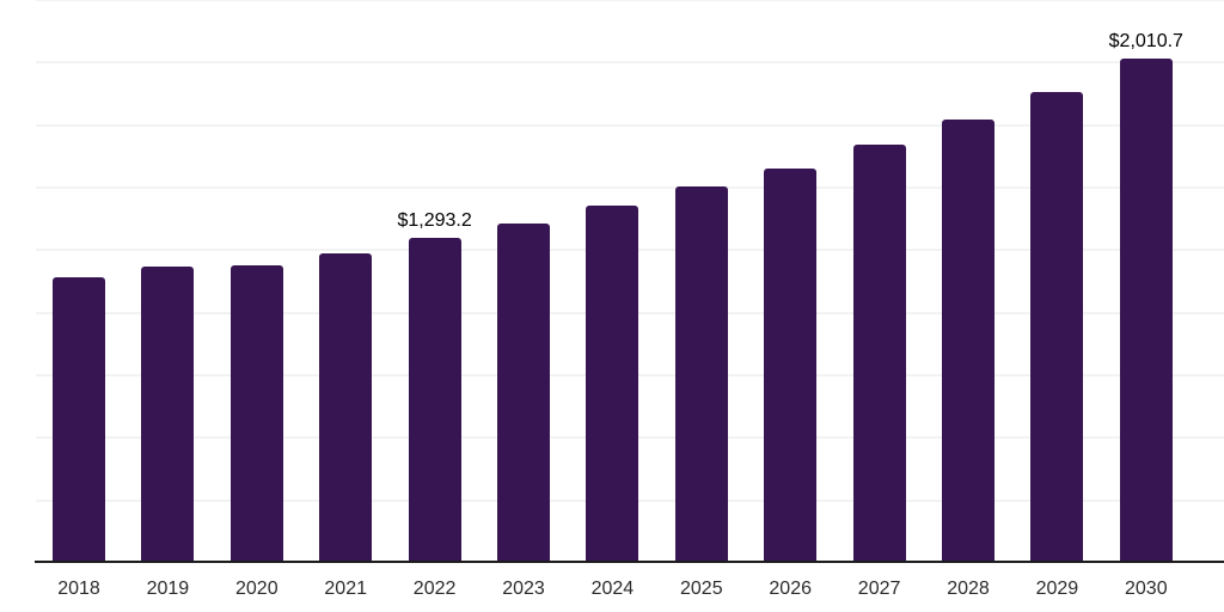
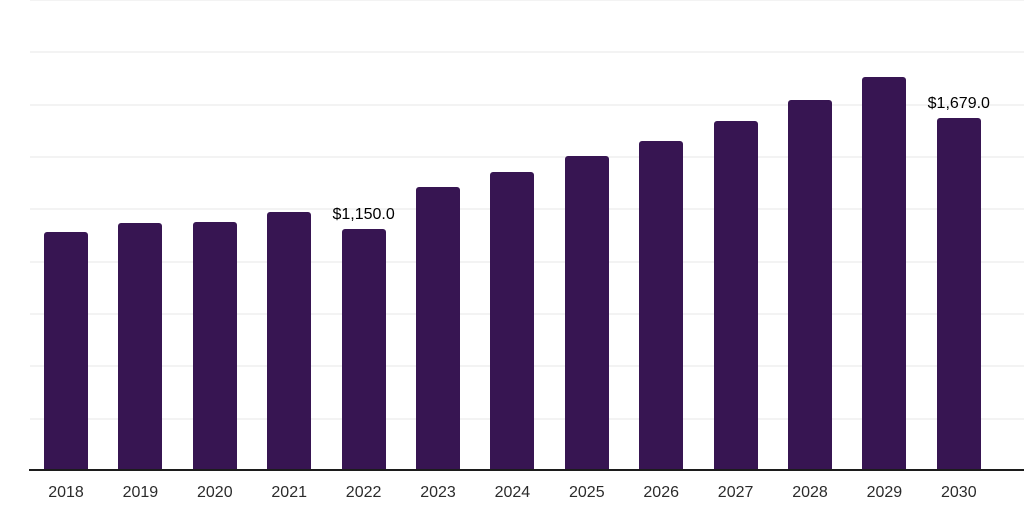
2022: $1,293.2 -> $1,150.0
2030: $2,010.7 -> $1,679.0
